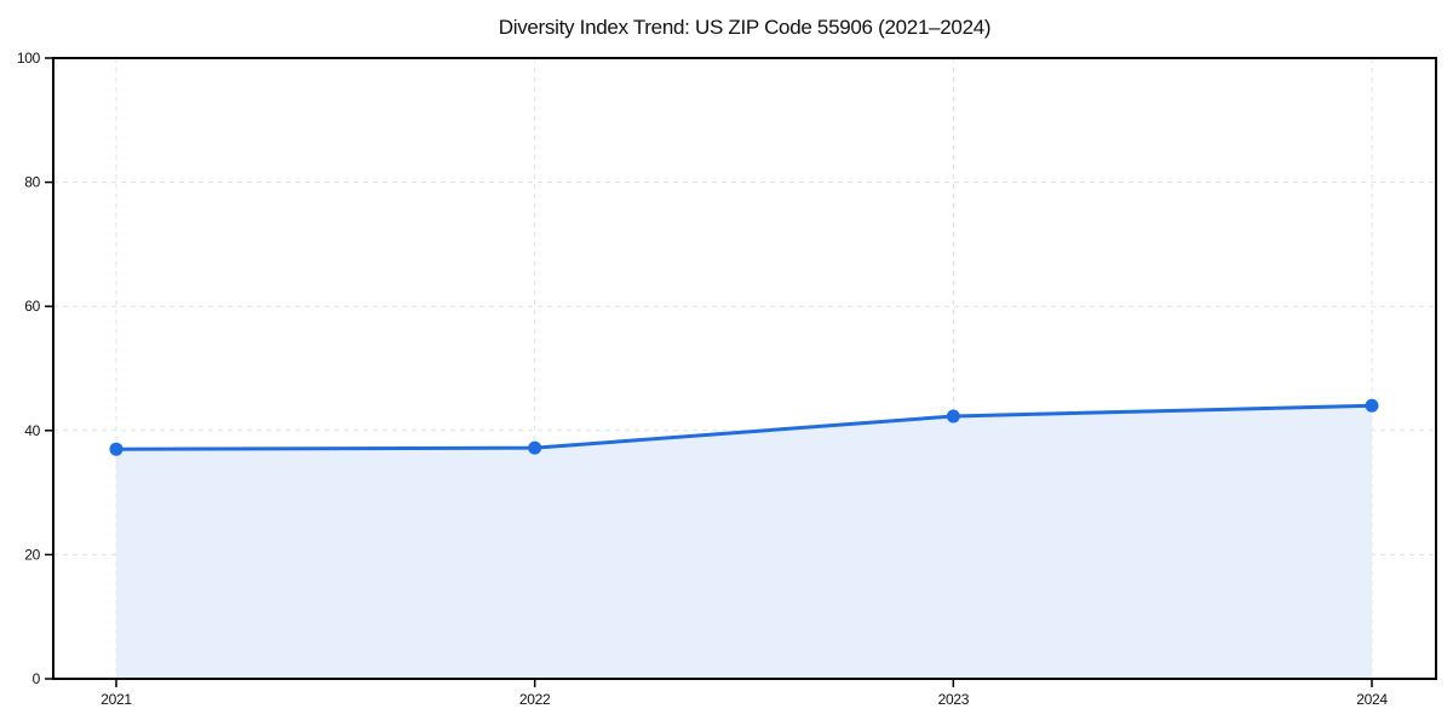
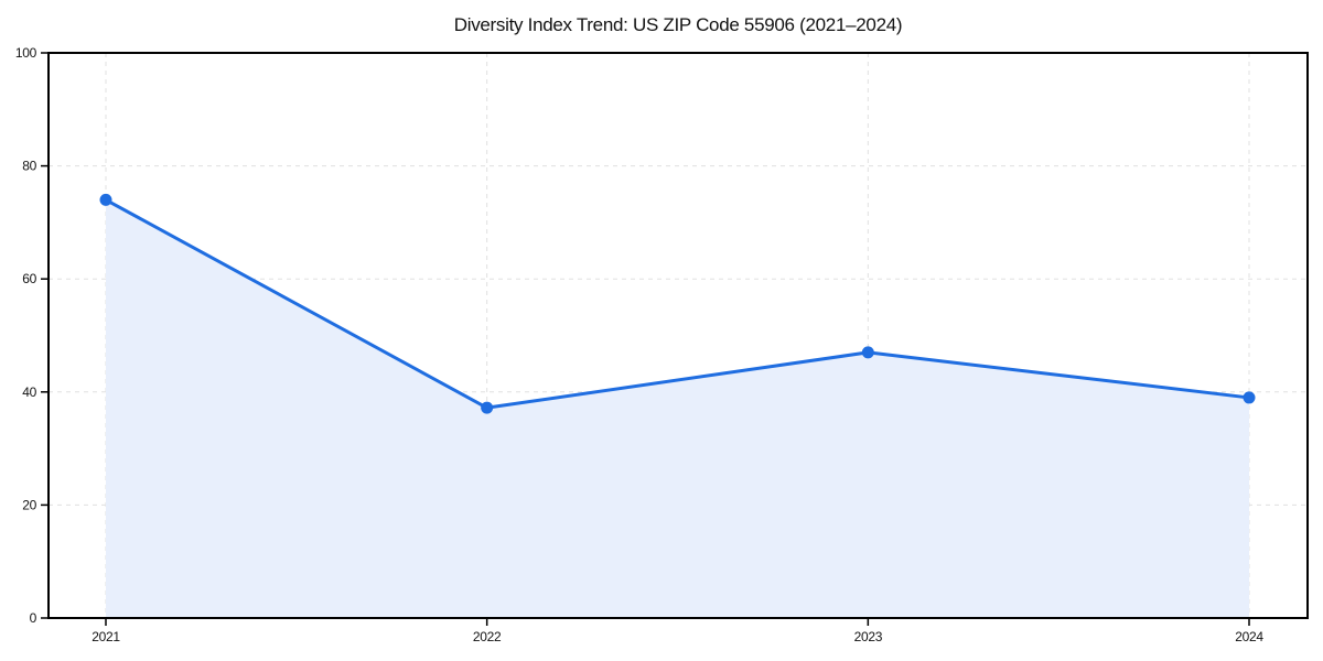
2021: 37 -> 74
2023: 42 -> 47
2024: 44 -> 39
